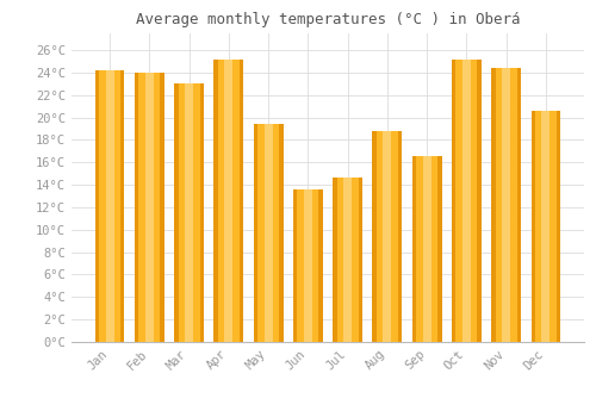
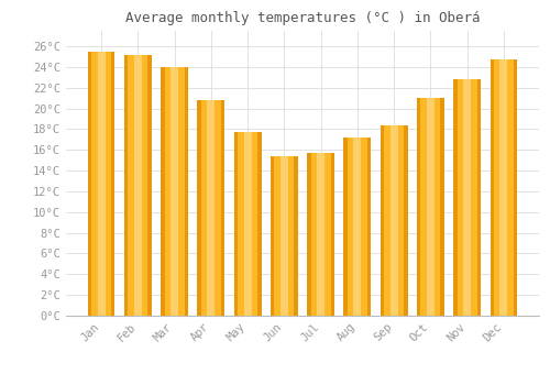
Jan: 24.2°C -> 25.5°C
Feb: 24.0°C -> 25.2°C
Mar: 23.0°C -> 24.0°C
Apr: 25.2°C -> 20.8°C
May: 19.4°C -> 17.7°C
Jun: 13.6°C -> 15.4°C
Jul: 14.6°C -> 15.7°C
Aug: 18.8°C -> 17.2°C
Sep: 16.6°C -> 18.4°C
Oct: 25.2°C -> 21.0°C
Nov: 24.4°C -> 22.8°C
Dec: 20.6°C -> 24.7°C
